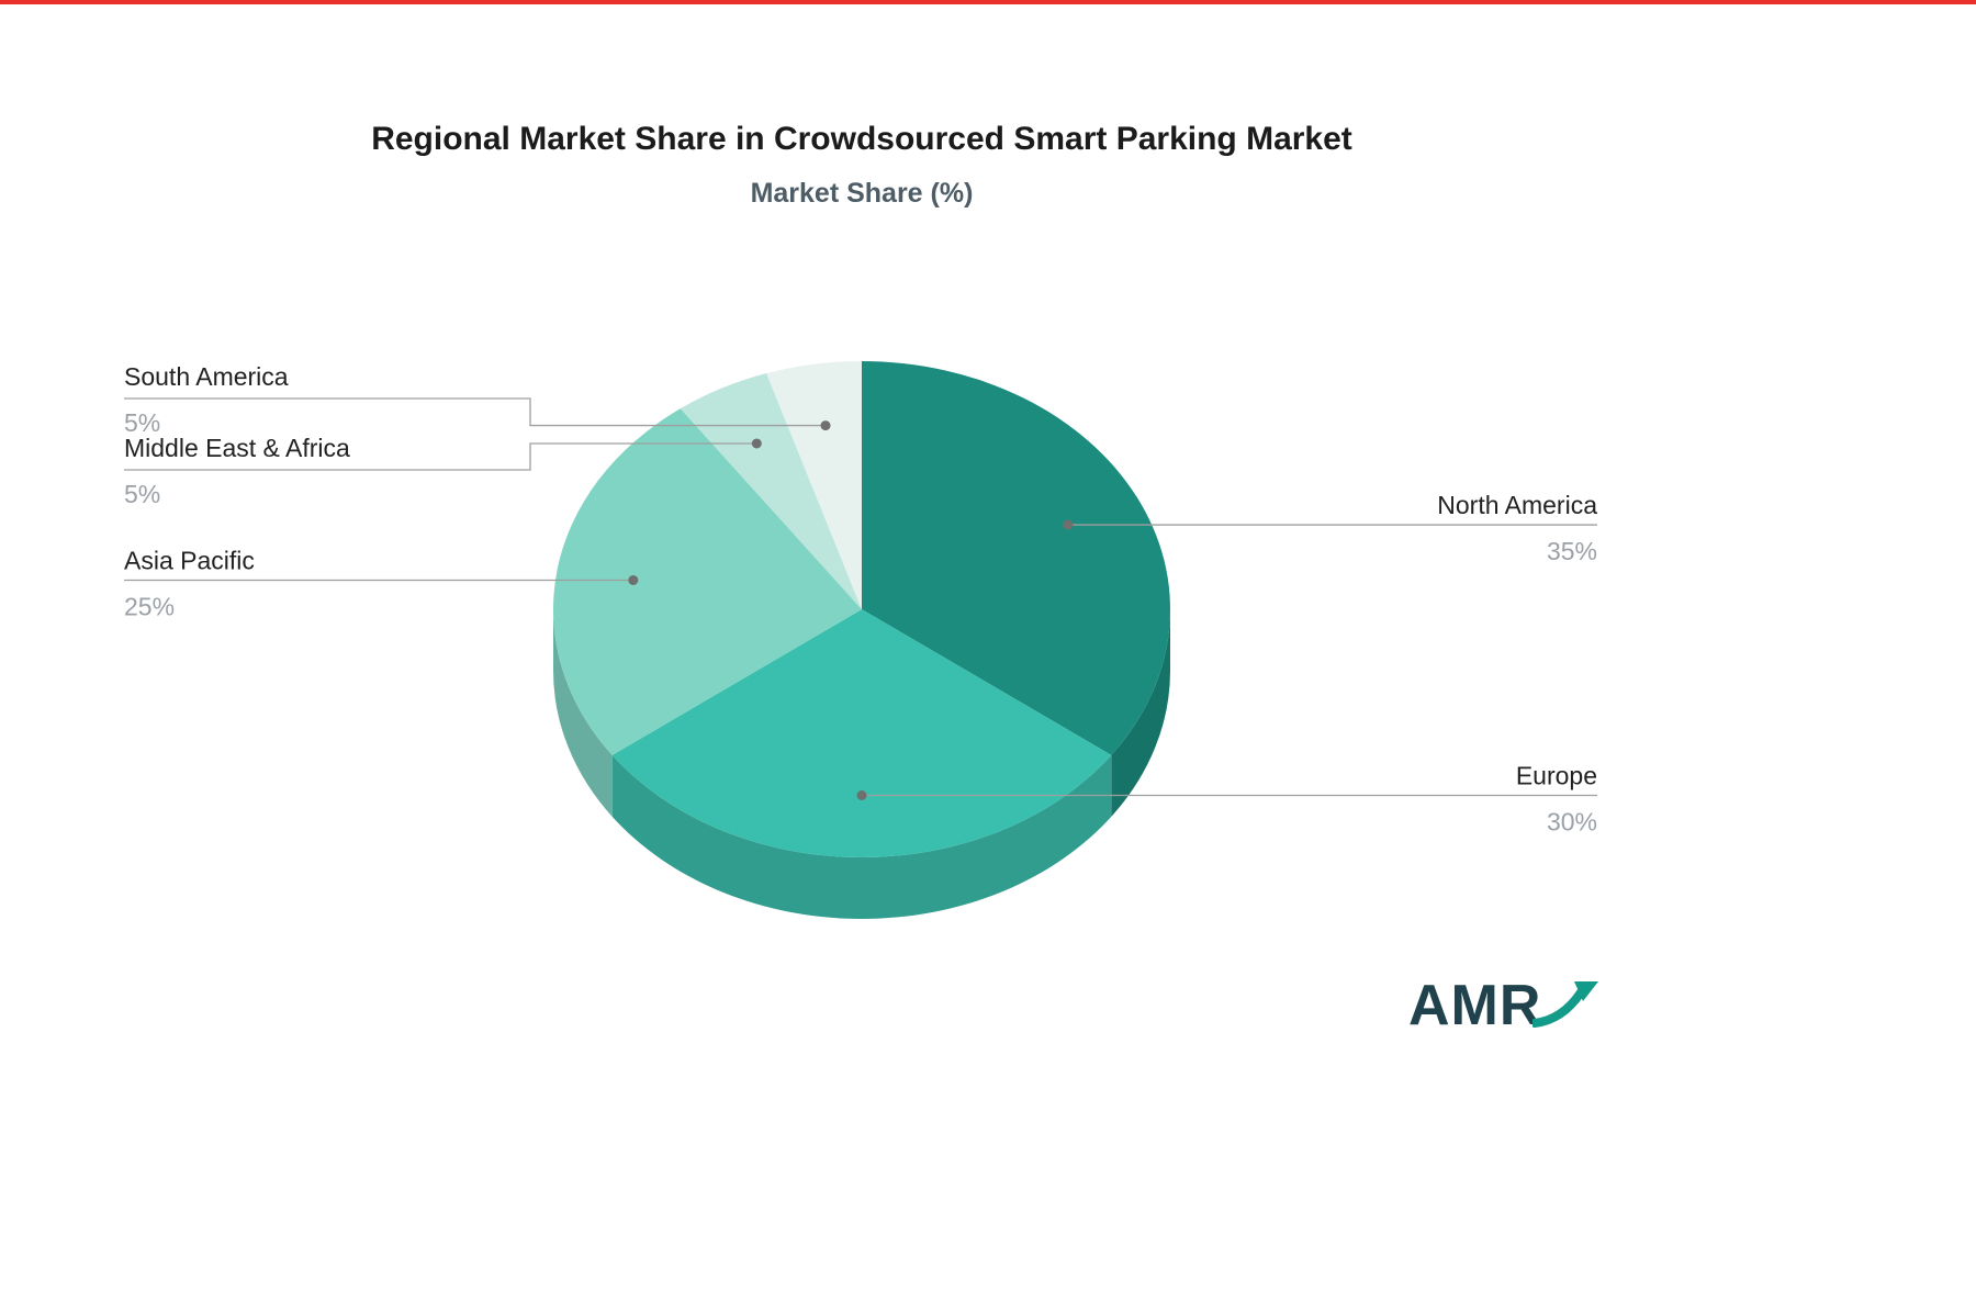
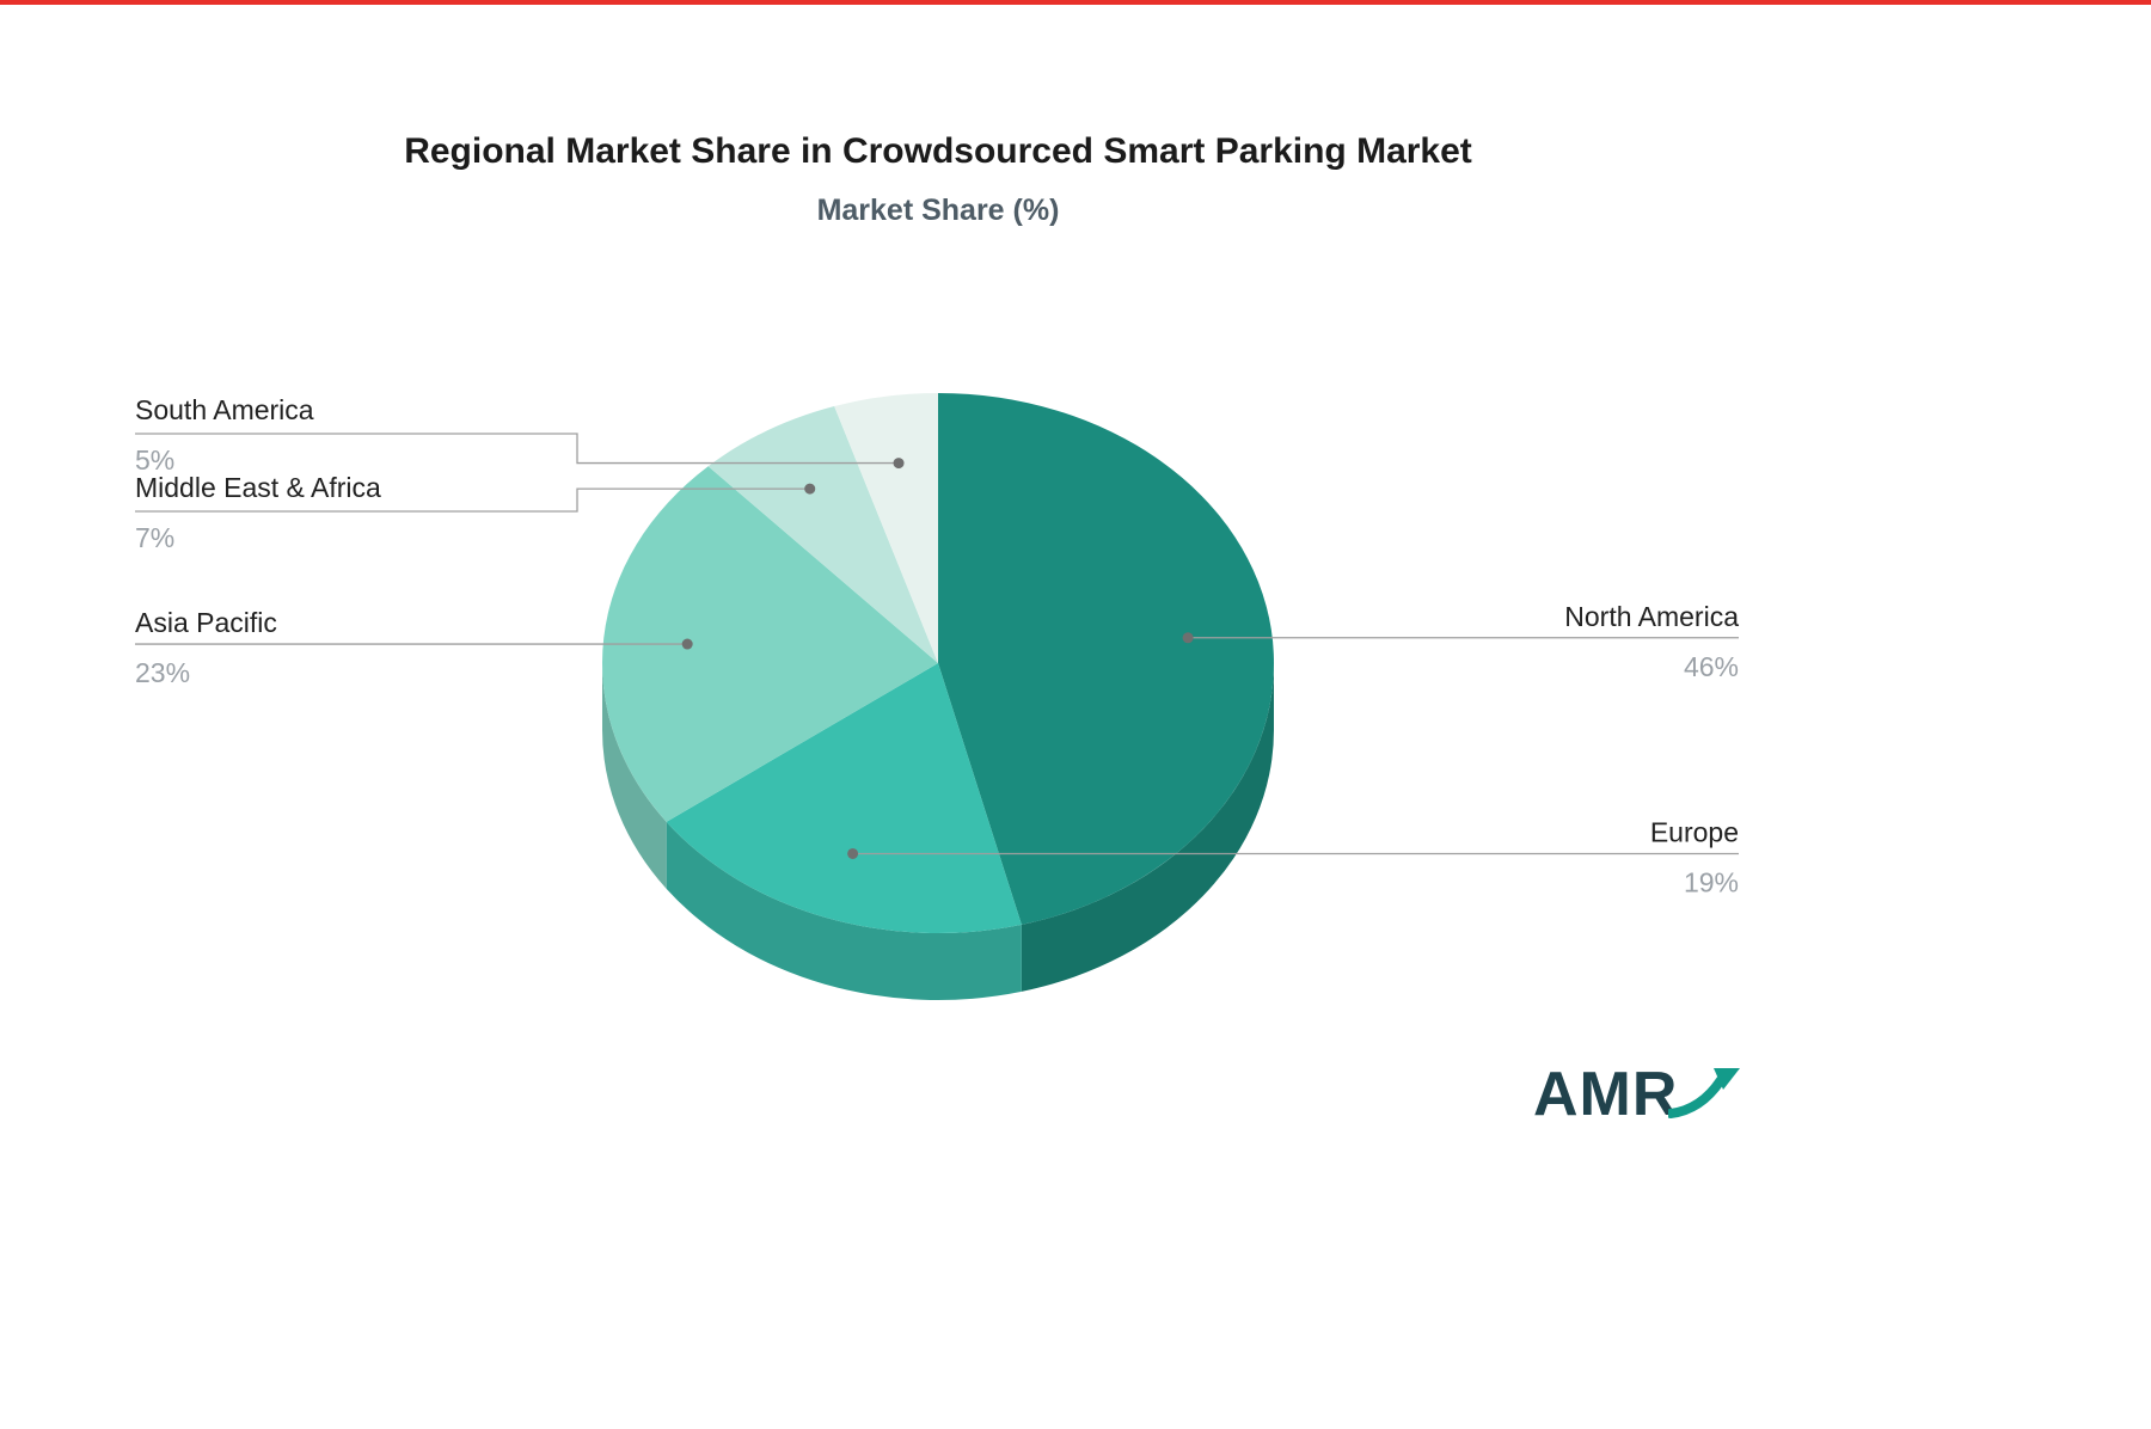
North America: 35% -> 46%
Europe: 30% -> 19%
Asia Pacific: 25% -> 23%
Middle East & Africa: 5% -> 7%
